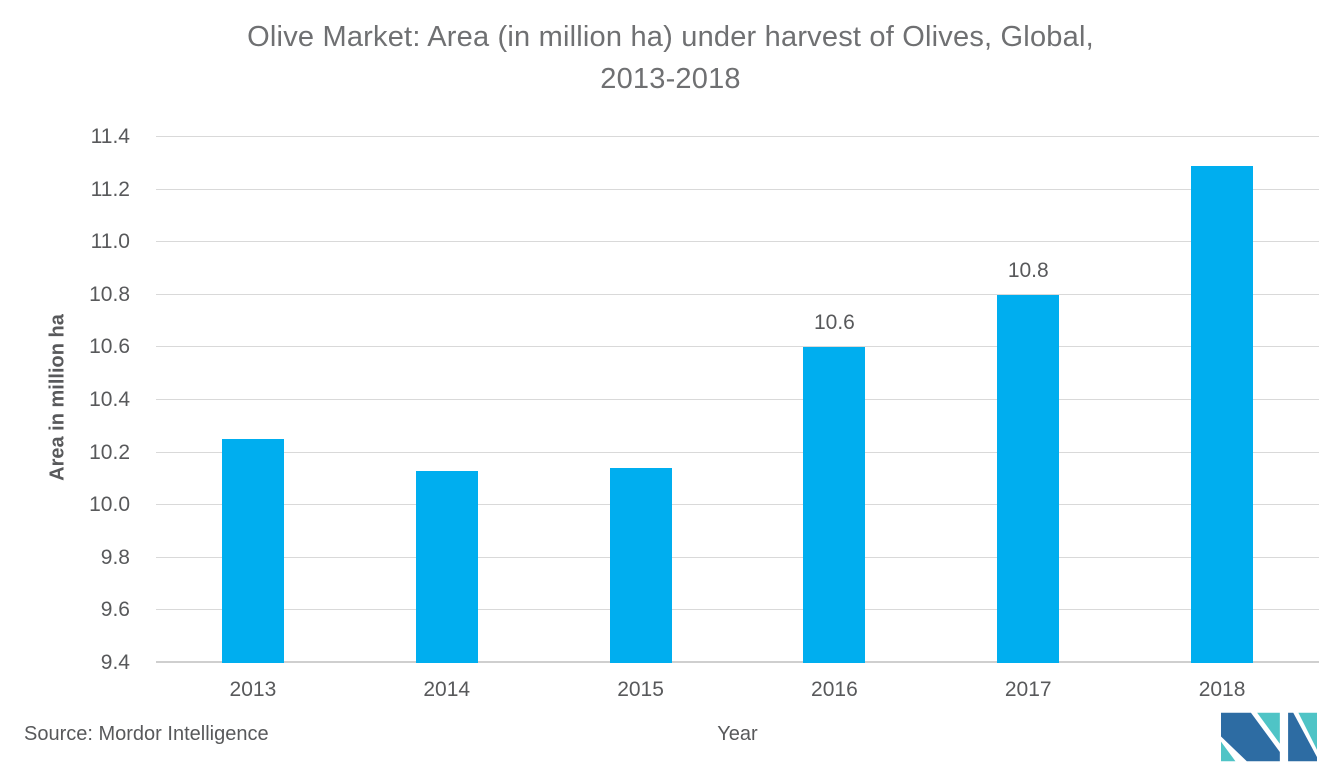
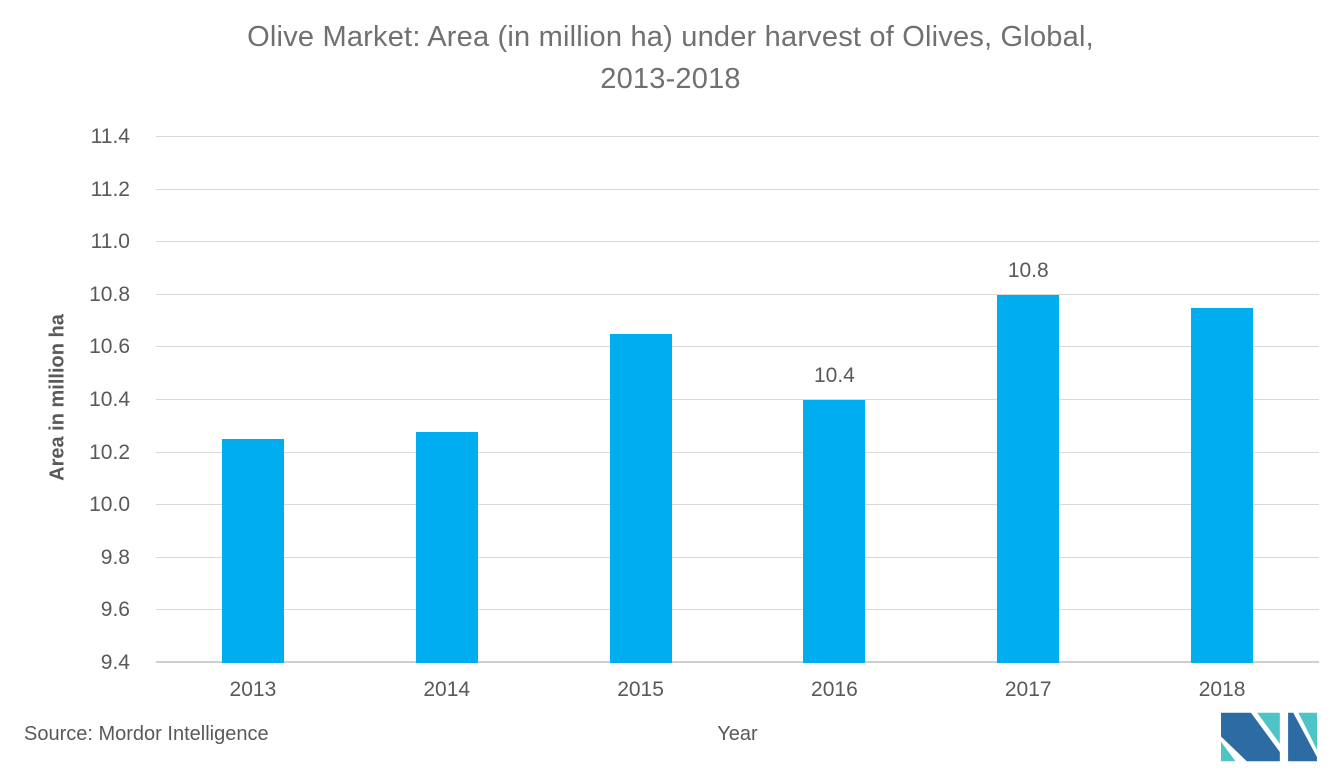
2014: 10.13 -> 10.28
2015: 10.14 -> 10.65
2016: 10.6 -> 10.4
2018: 11.29 -> 10.75
